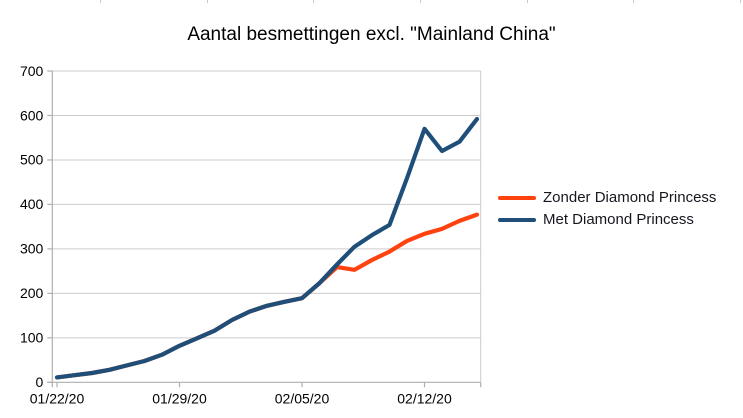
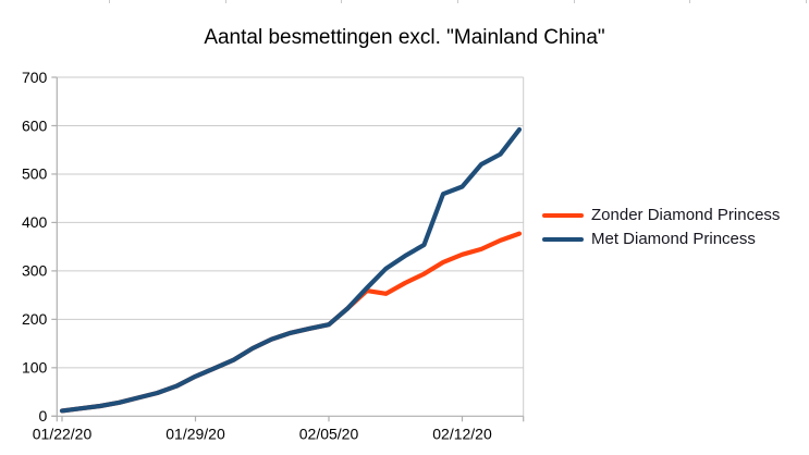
Met Diamond Princess/02/12/20: 570 -> 470
